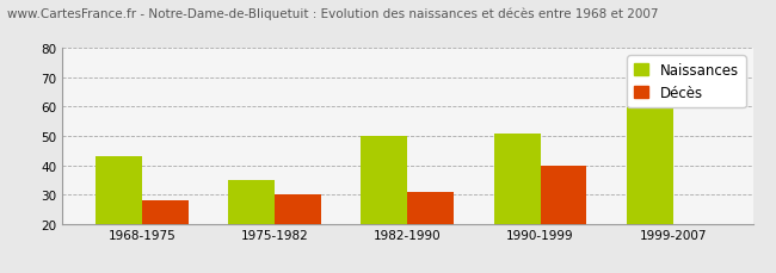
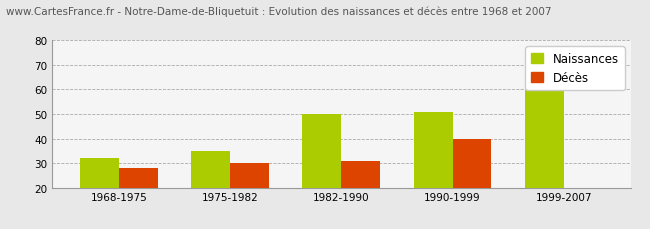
Naissances/1968-1975: 43 -> 32
